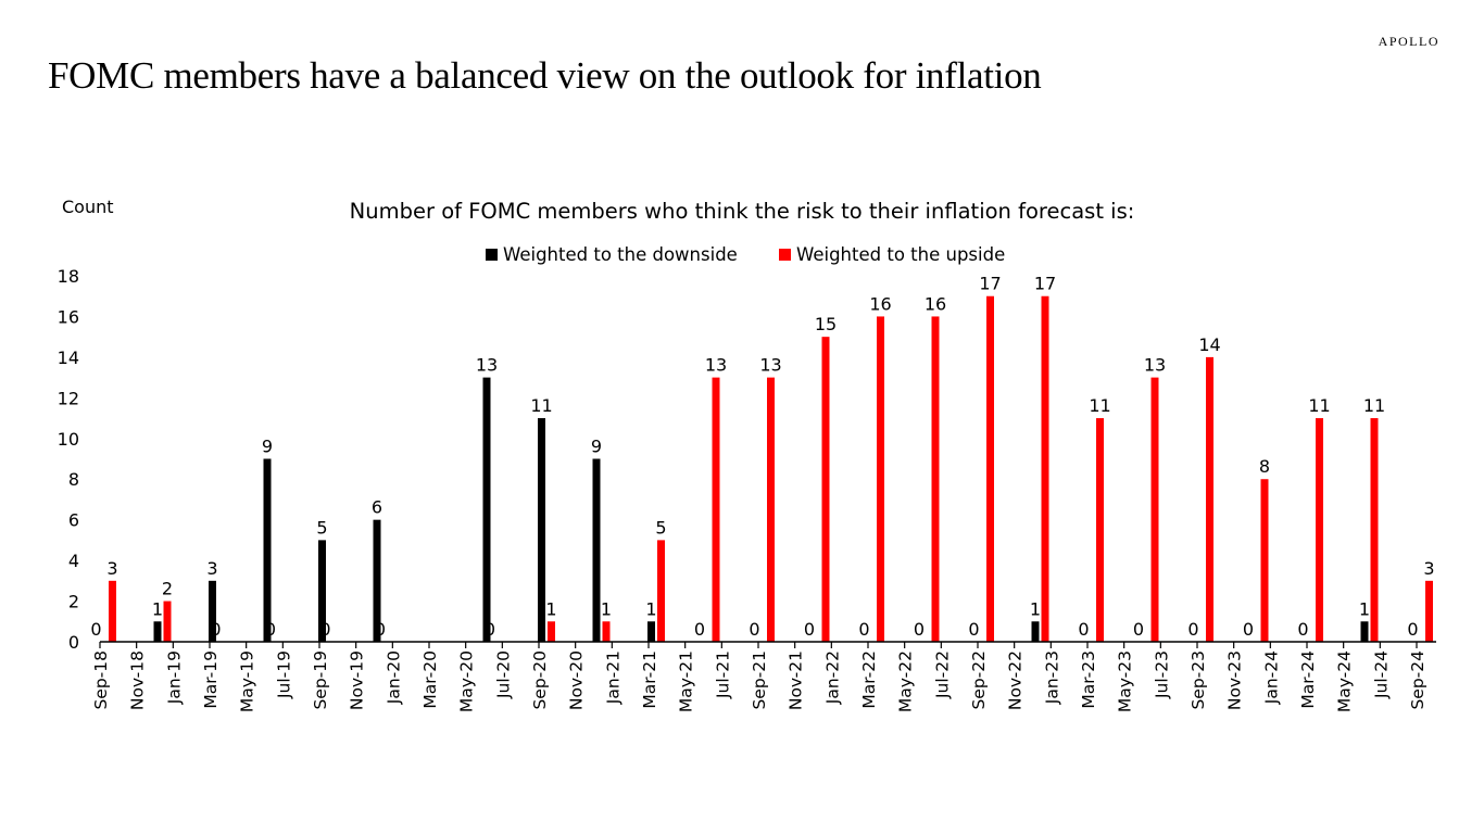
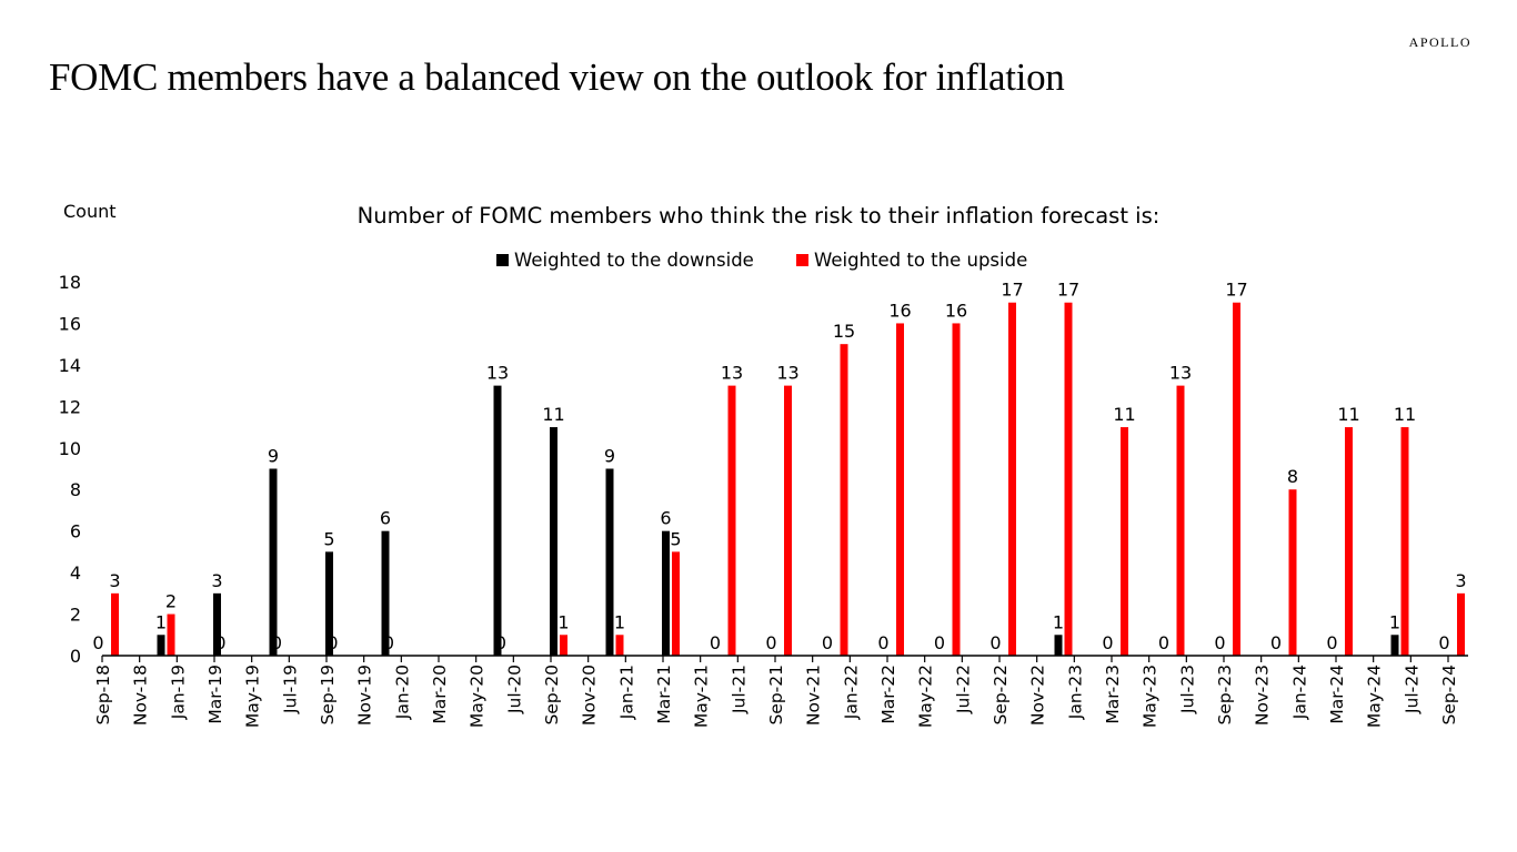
Weighted to the downside/Mar-21: 1 -> 6
Weighted to the upside/Sep-23: 14 -> 17
